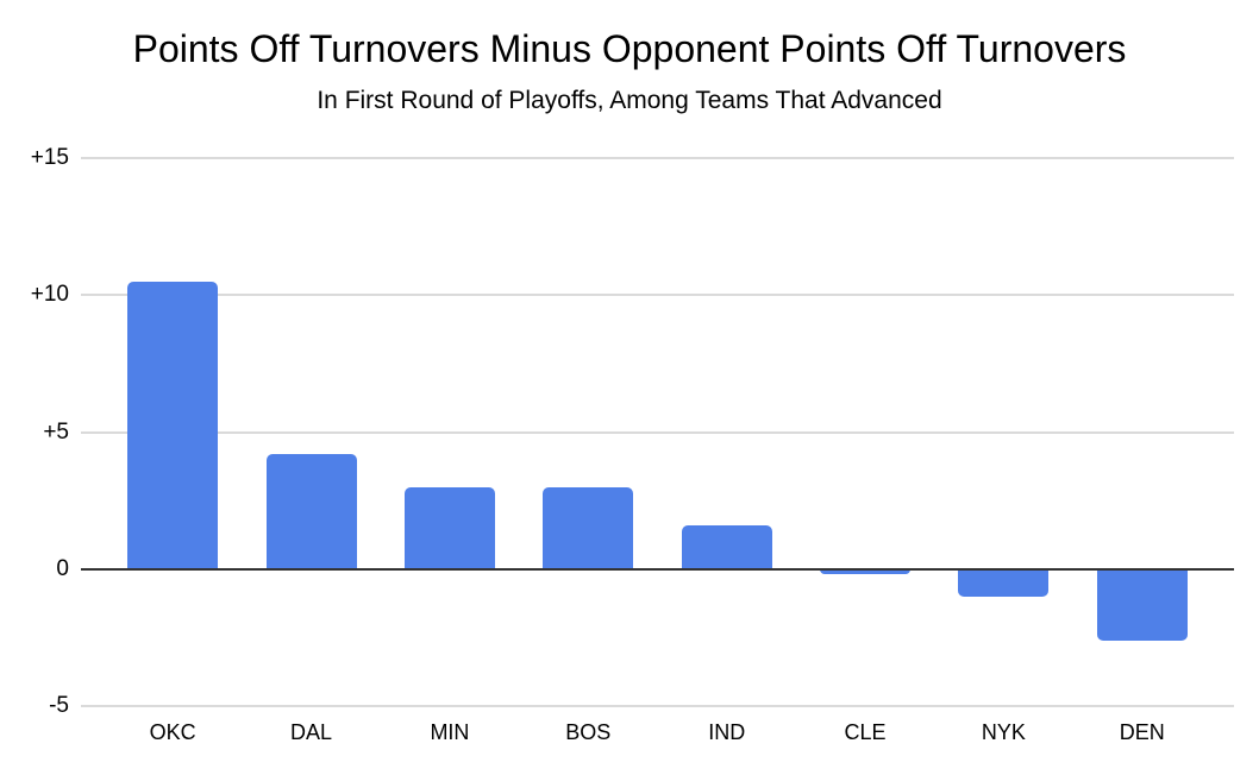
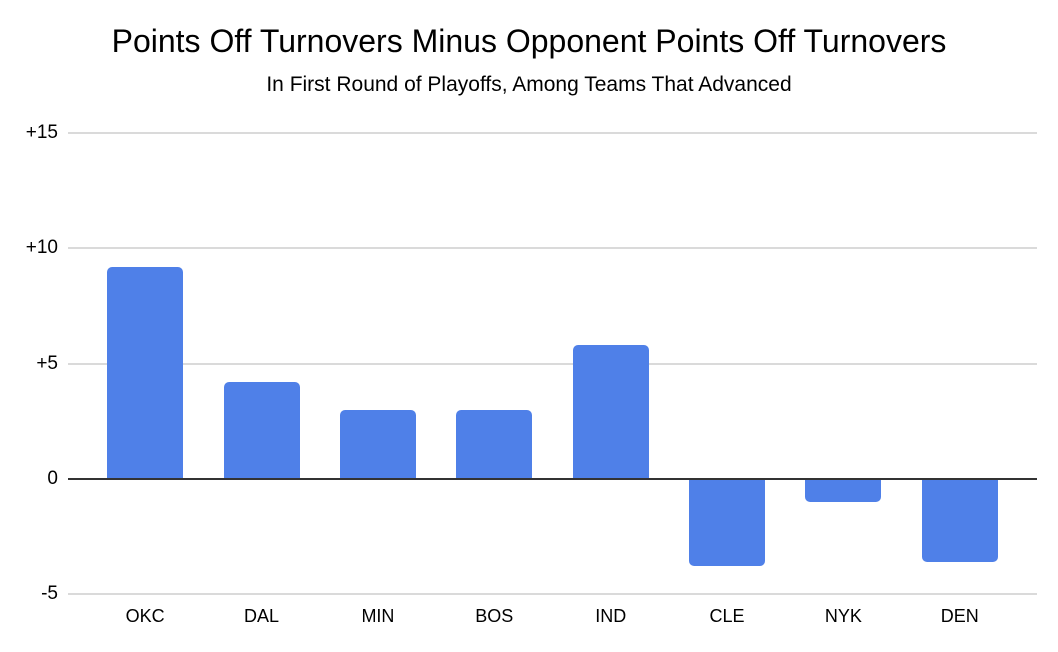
OKC: 10.5 -> 9.2
IND: 1.6 -> 5.8
CLE: -0.2 -> -3.8
DEN: -2.6 -> -3.6
